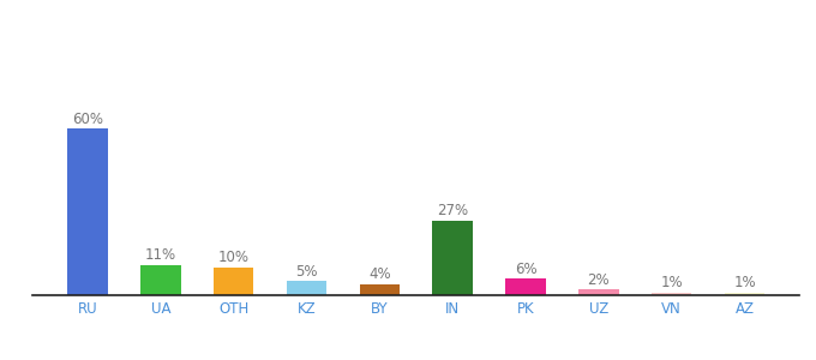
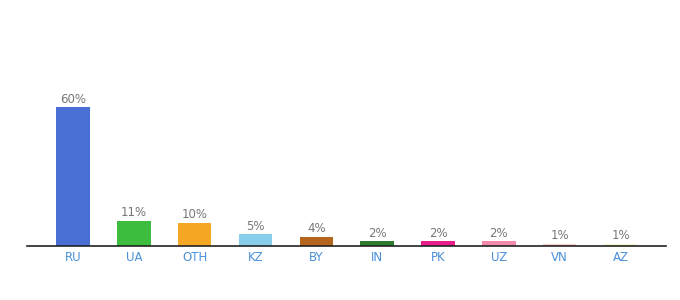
IN: 27% -> 2%
PK: 6% -> 2%
